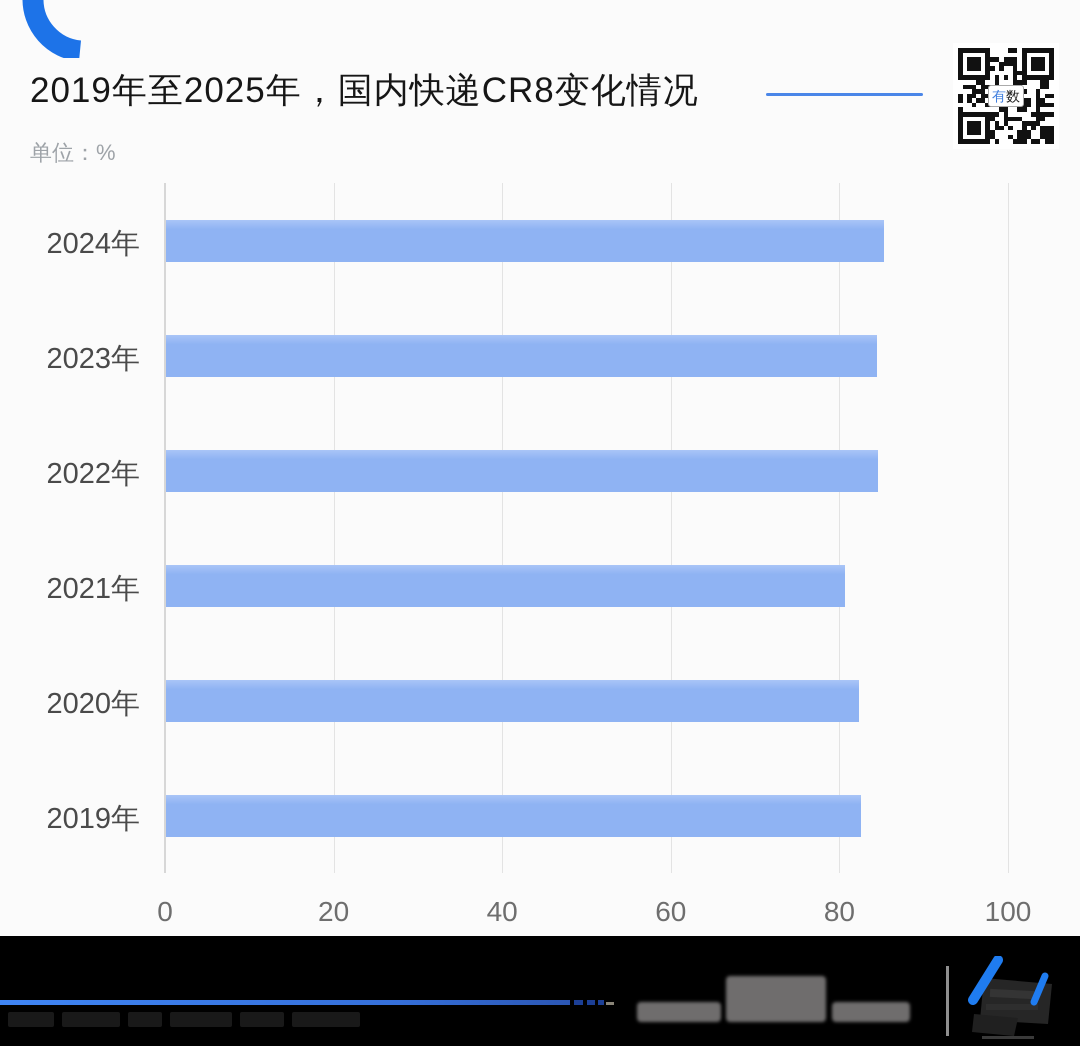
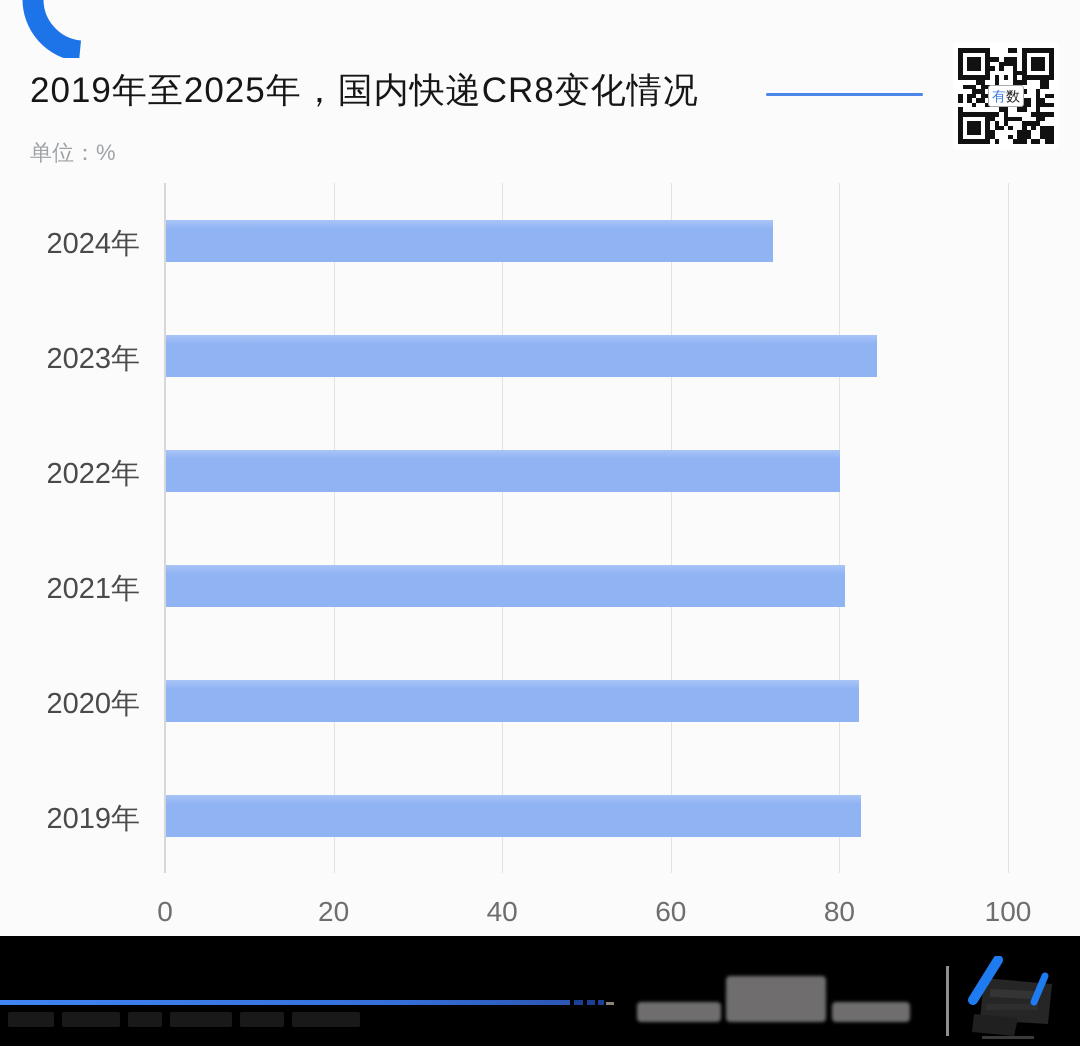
2024年: 85 -> 72
2022年: 84 -> 80
